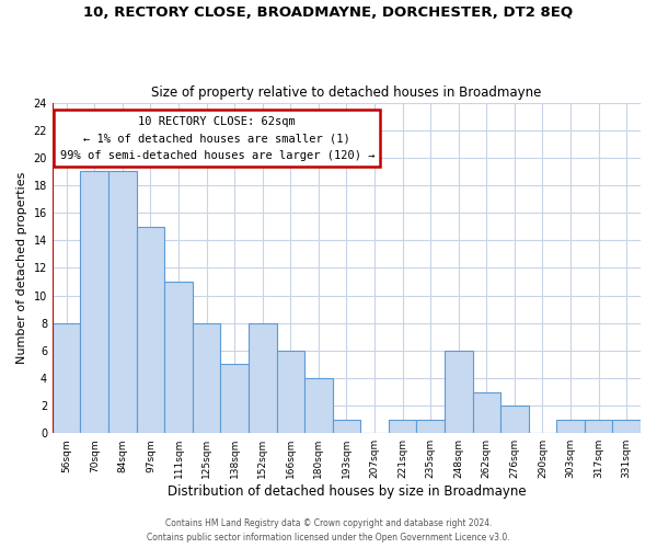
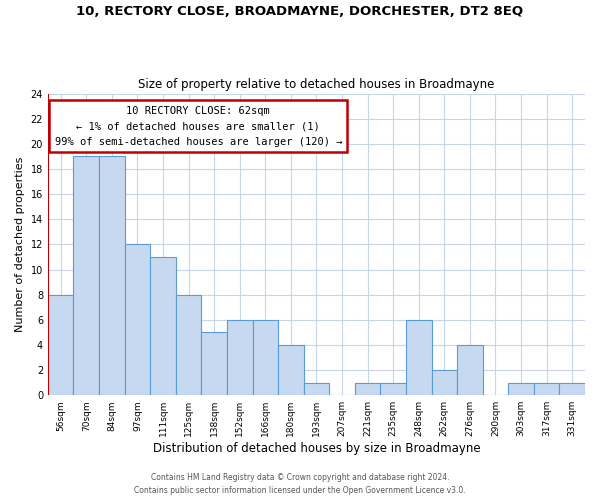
97sqm: 15 -> 12
152sqm: 8 -> 6
262sqm: 3 -> 2
276sqm: 2 -> 4
